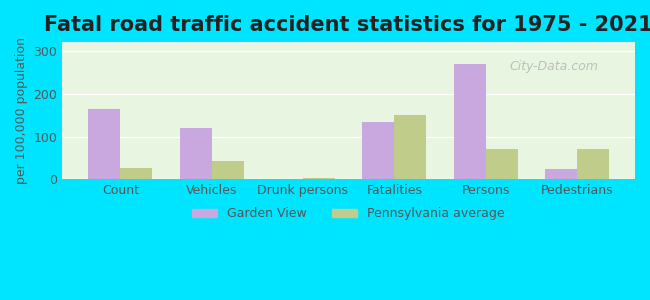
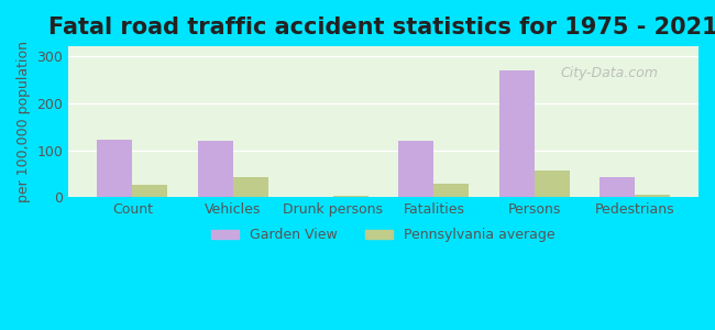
Garden View/Count: 165 -> 122
Garden View/Fatalities: 135 -> 121
Pennsylvania average/Fatalities: 150 -> 28
Pennsylvania average/Persons: 70 -> 57
Garden View/Pedestrians: 25 -> 42
Pennsylvania average/Pedestrians: 70 -> 5
